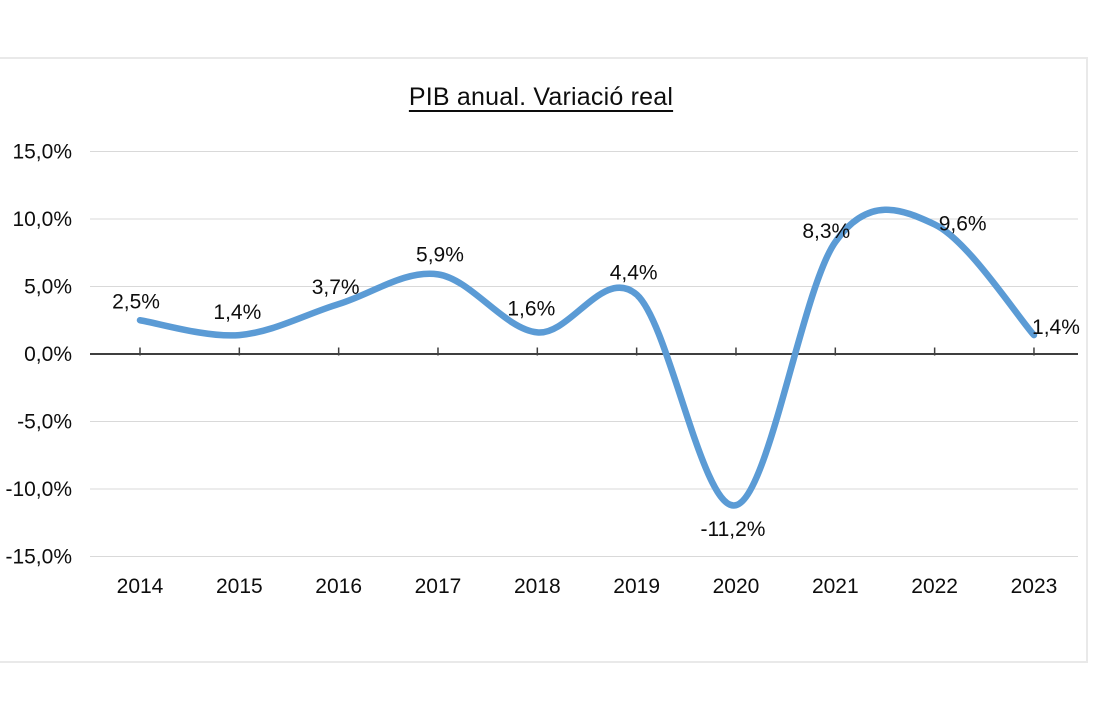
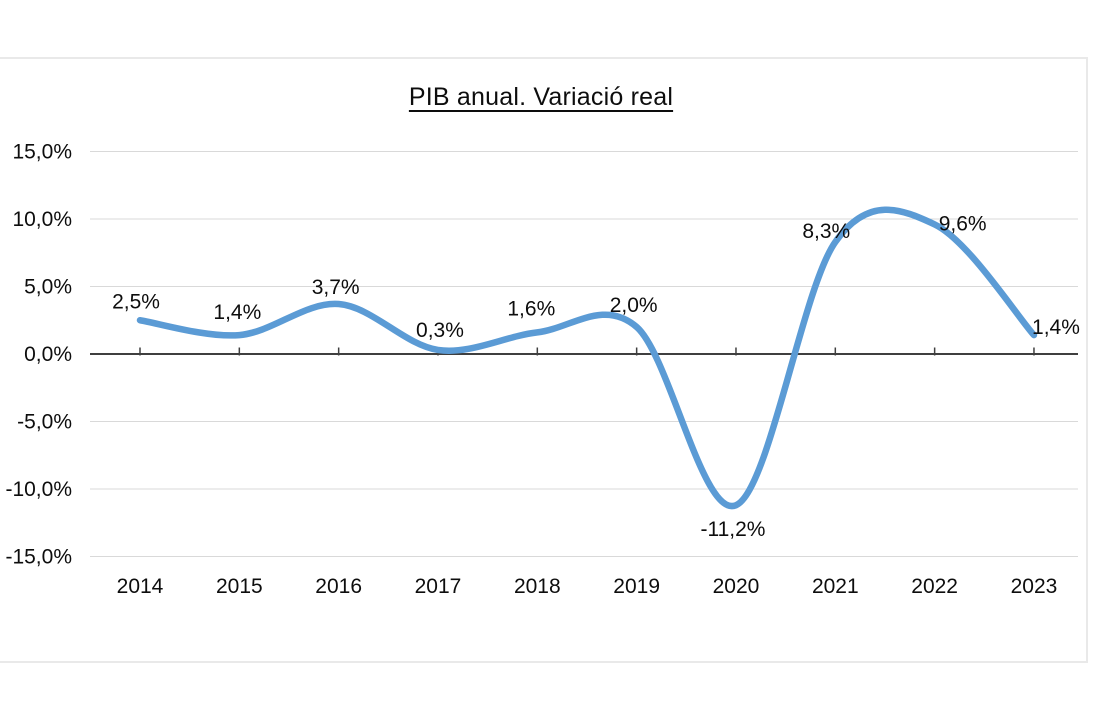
2017: 5,9% -> 0,3%
2019: 4,4% -> 2,0%
